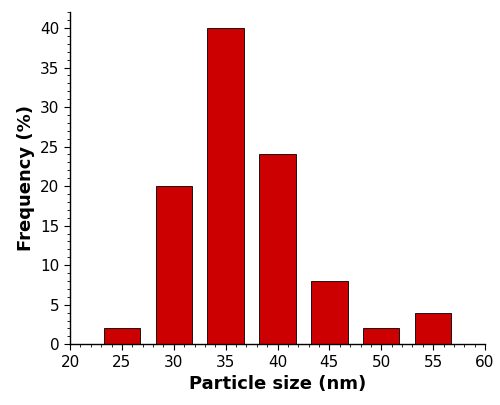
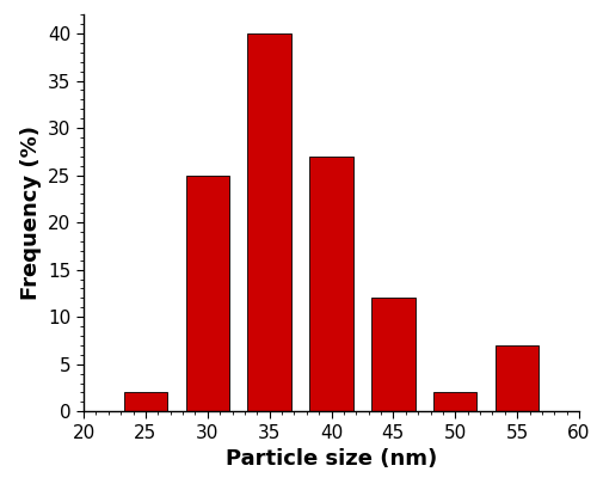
30: 20 -> 25
40: 24 -> 27
45: 8 -> 12
55: 4 -> 7
